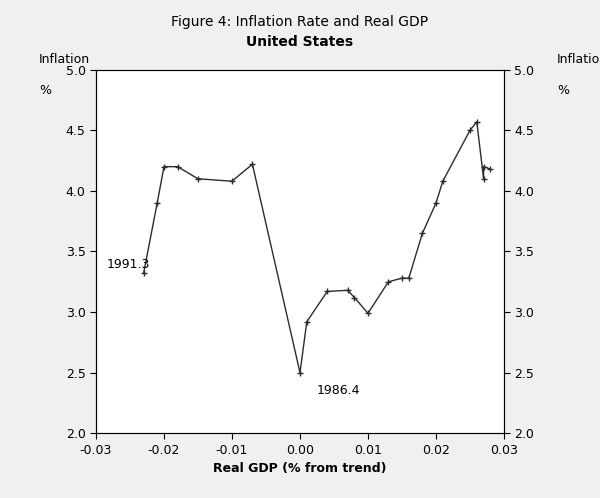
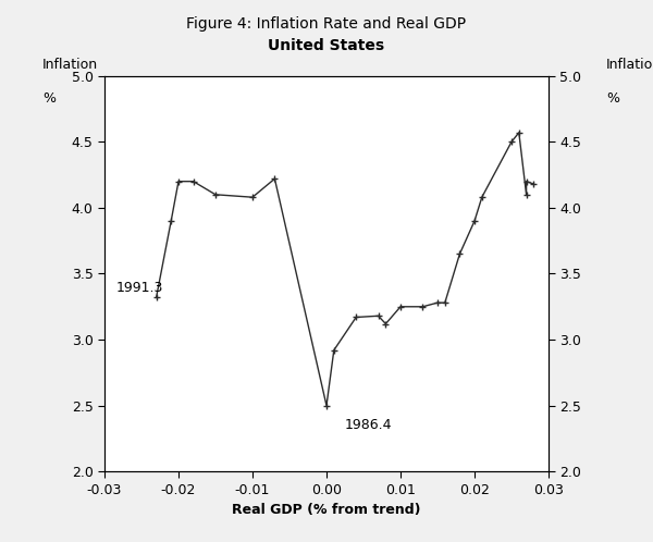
0.01: 2.99 -> 3.25
